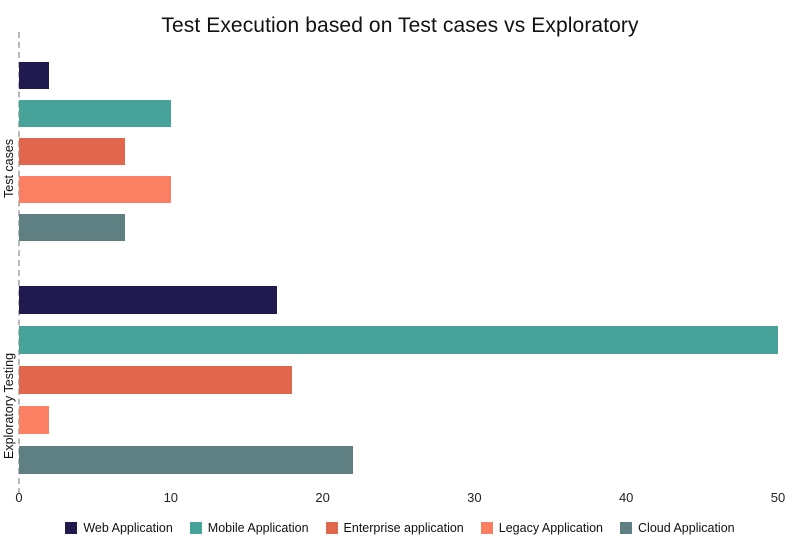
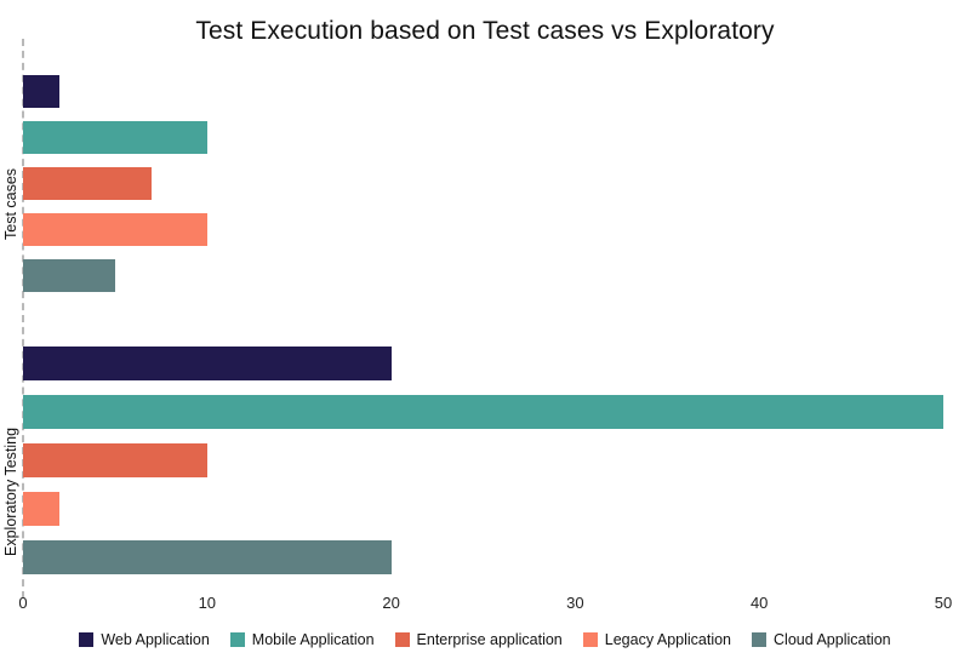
Cloud Application/Test cases: 7 -> 5
Web Application/Exploratory Testing: 17 -> 20
Enterprise application/Exploratory Testing: 18 -> 10
Cloud Application/Exploratory Testing: 22 -> 20
